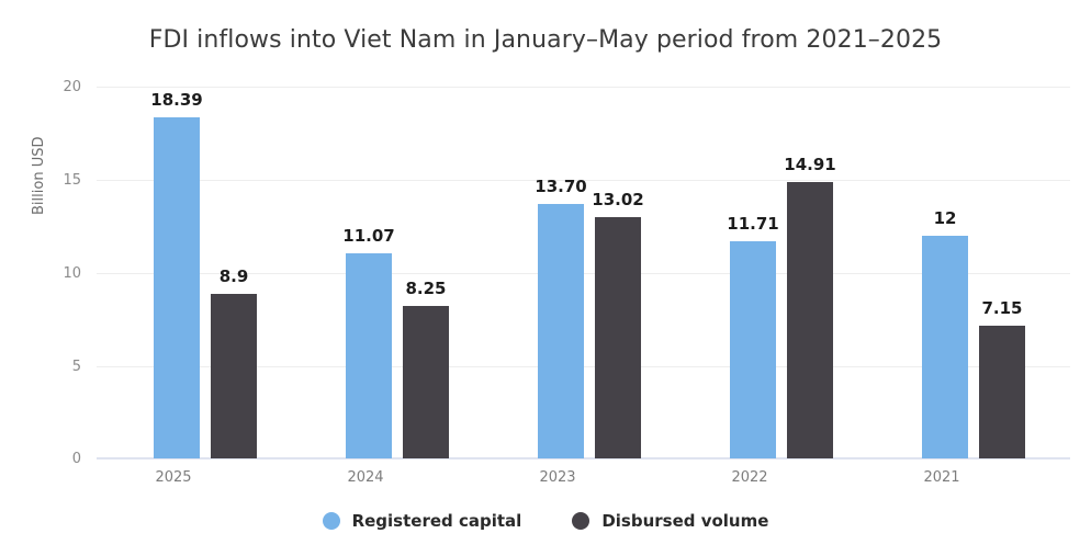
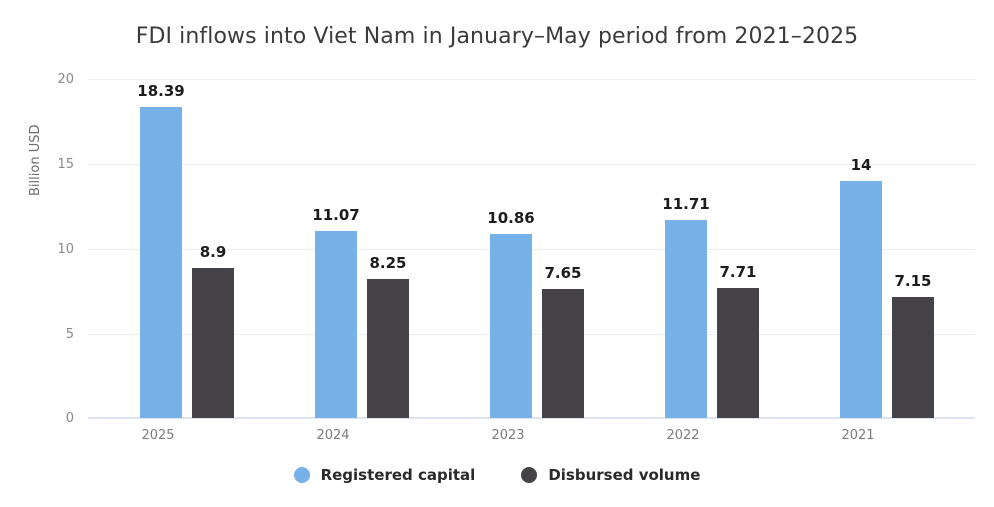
Registered capital/2023: 13.70 -> 10.86
Disbursed volume/2023: 13.02 -> 7.65
Disbursed volume/2022: 14.91 -> 7.71
Registered capital/2021: 12 -> 14
